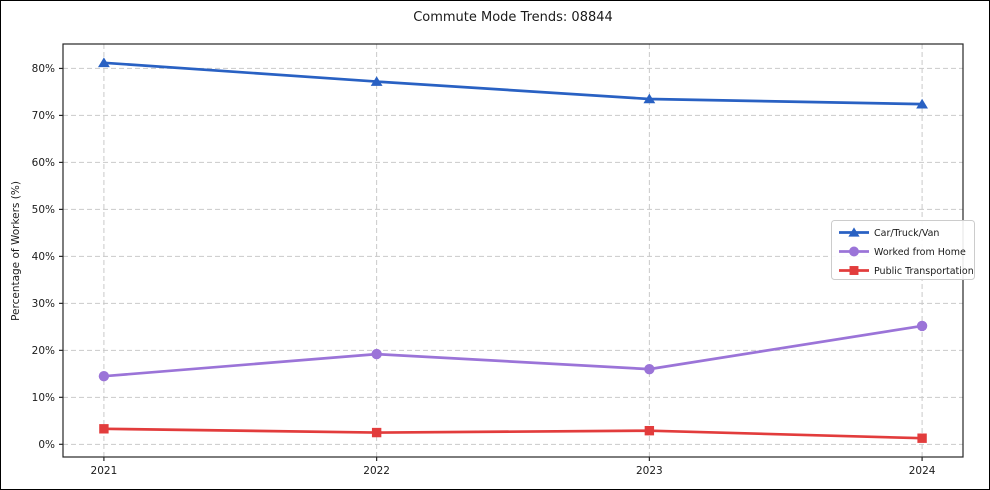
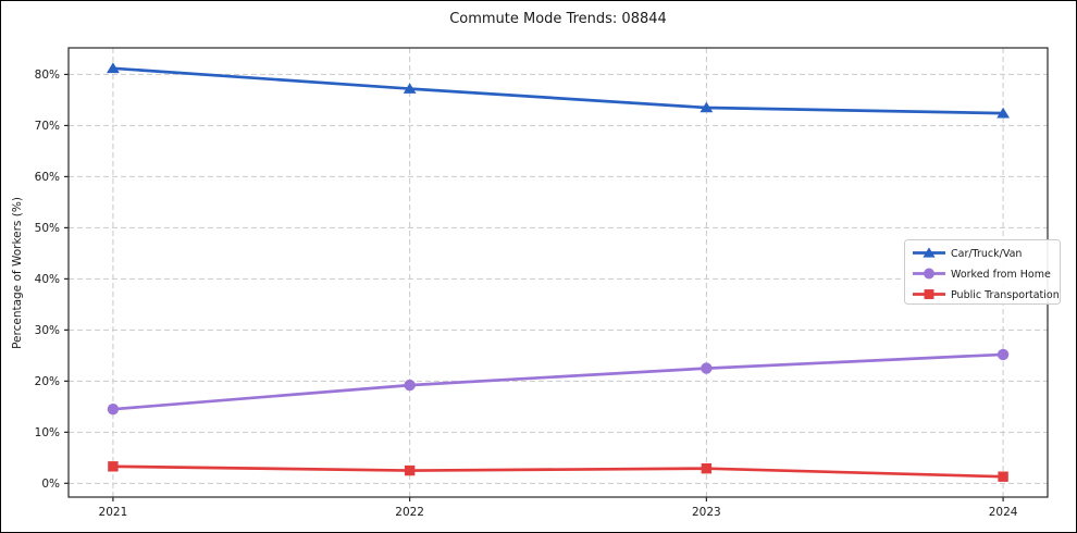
Worked from Home/2023: 16% -> 22%
